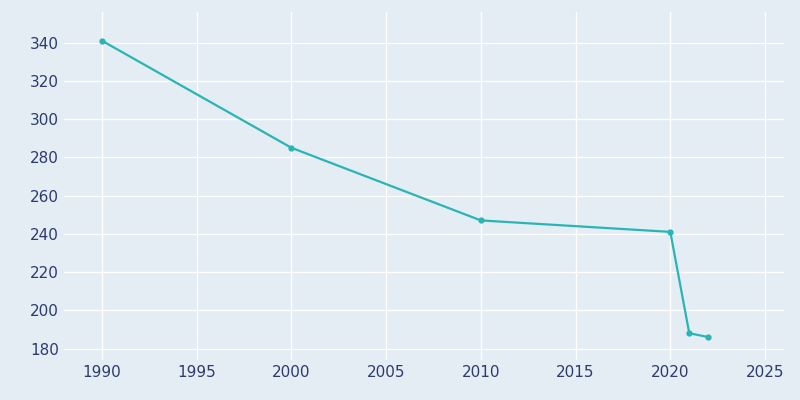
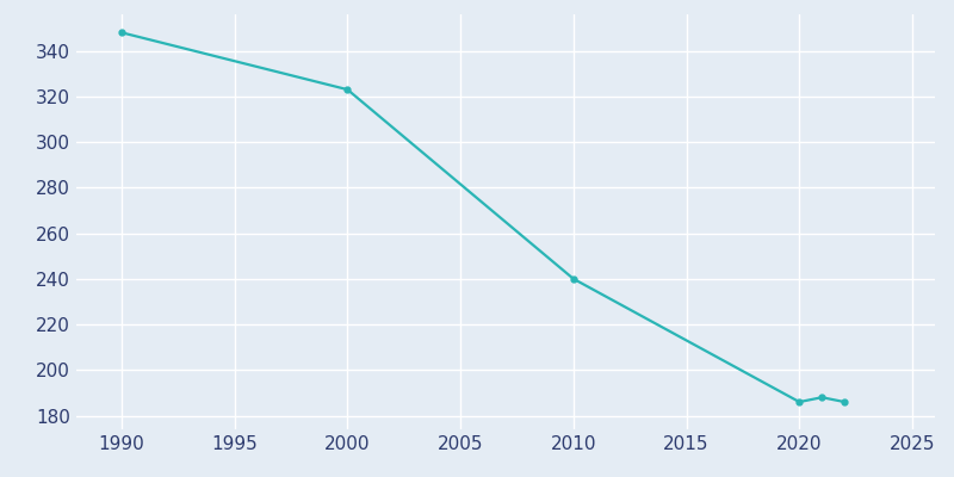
1990: 341 -> 348
2000: 285 -> 323
2010: 247 -> 240
2020: 241 -> 186
